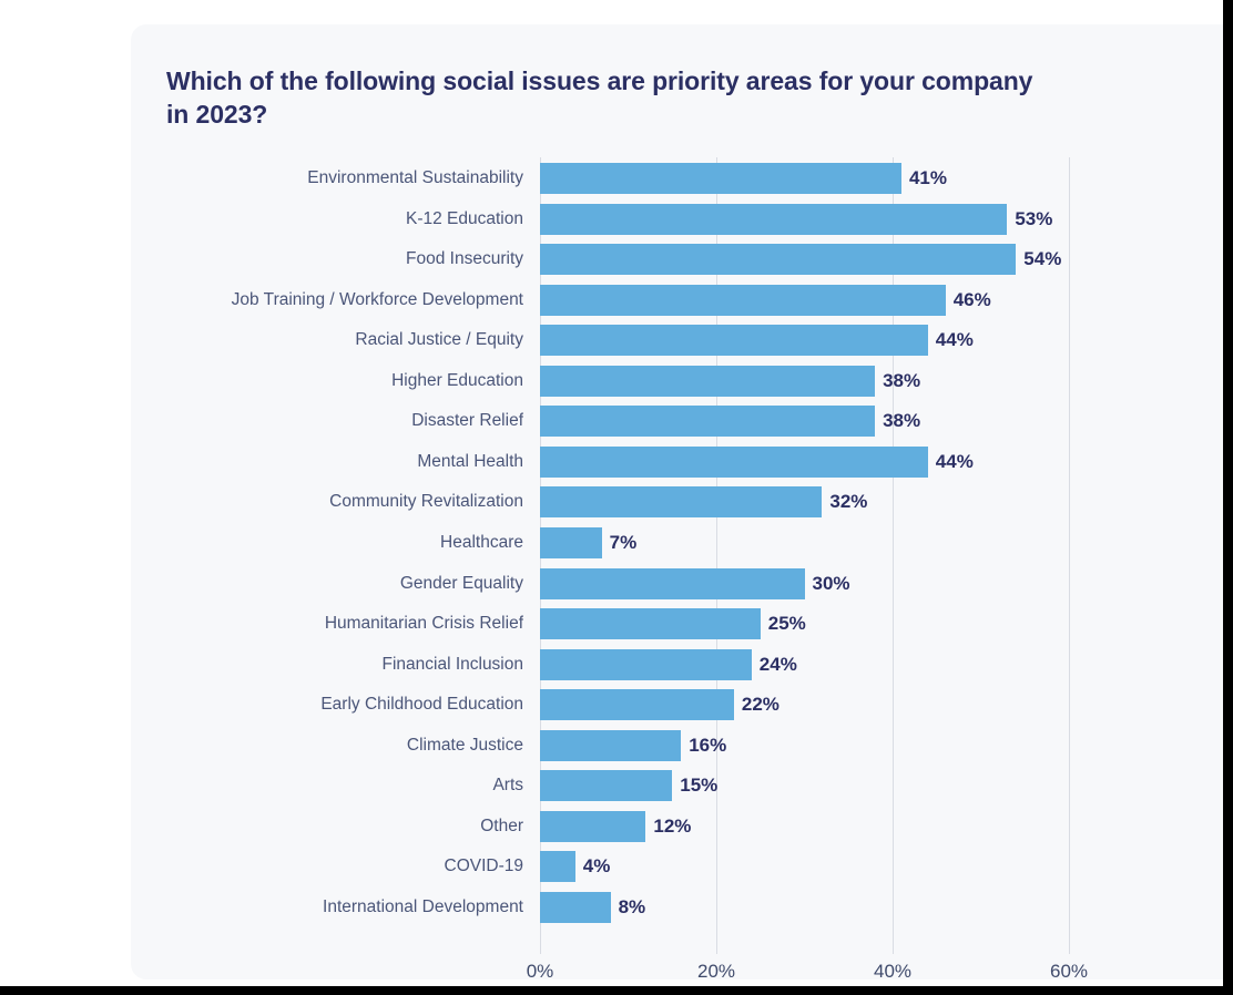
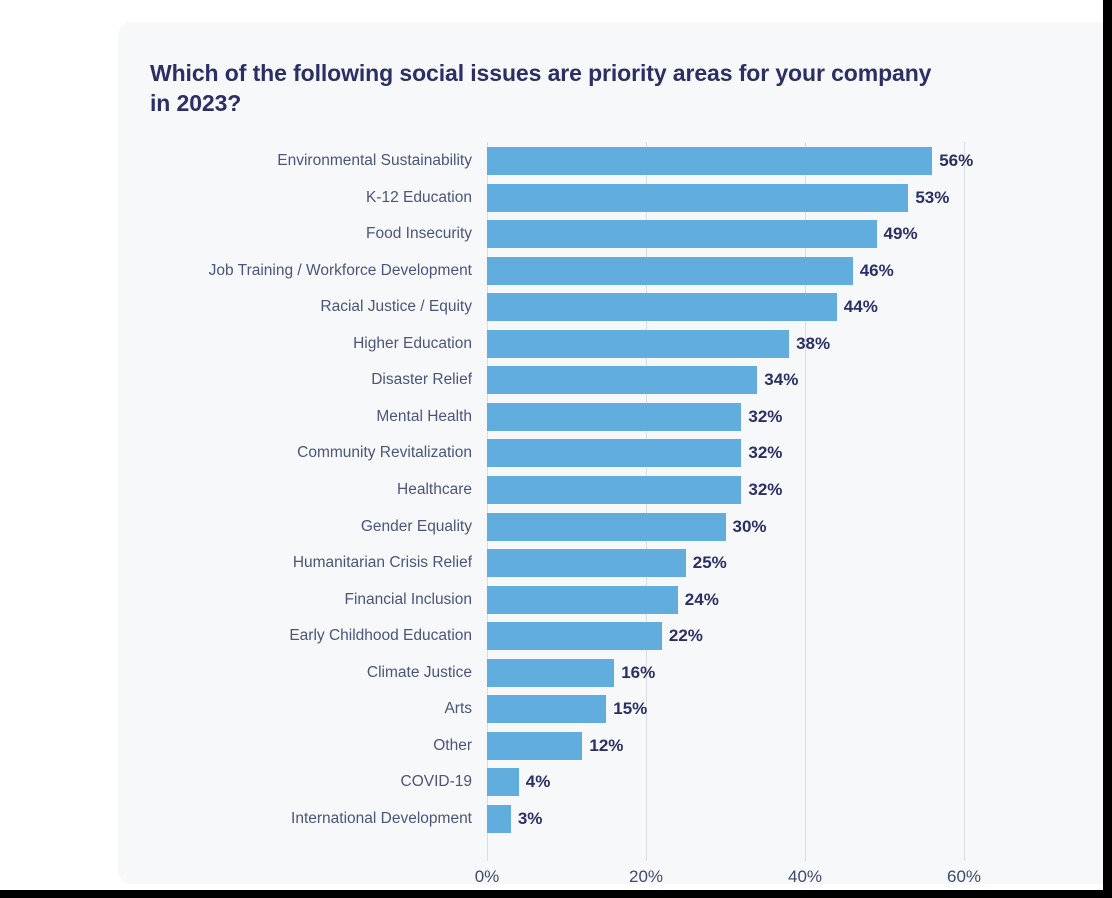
Environmental Sustainability: 41% -> 56%
Food Insecurity: 54% -> 49%
Disaster Relief: 38% -> 34%
Mental Health: 44% -> 32%
Healthcare: 7% -> 32%
International Development: 8% -> 3%
